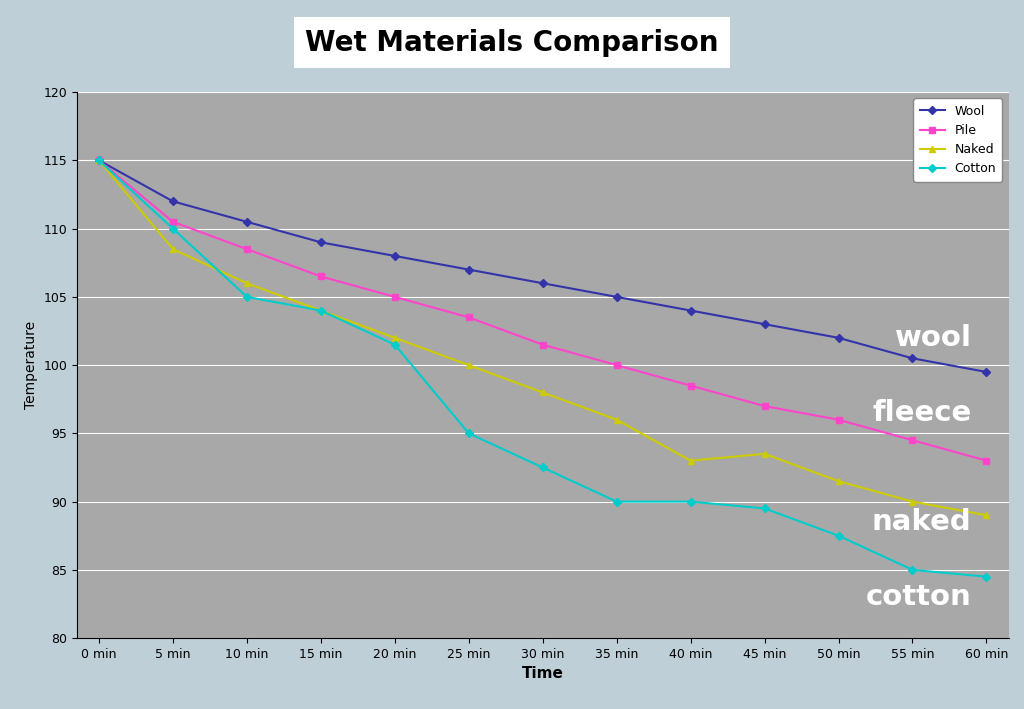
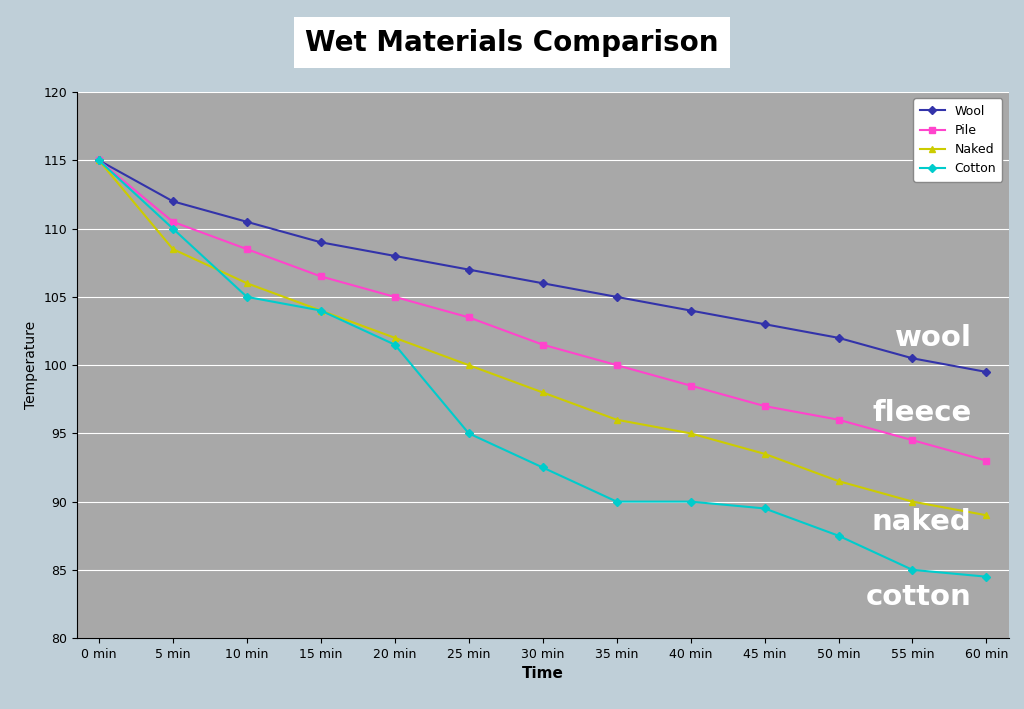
Naked/40 min: 93.0 -> 95.0
